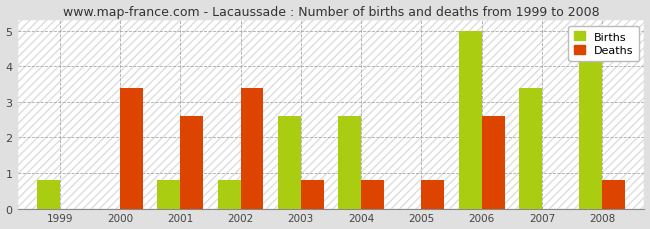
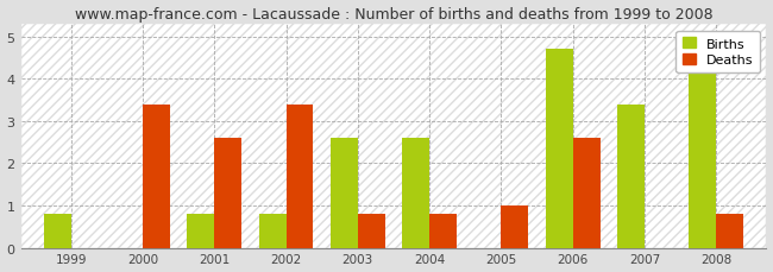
Deaths/2005: 0.8 -> 1.0
Births/2006: 5.0 -> 4.7
